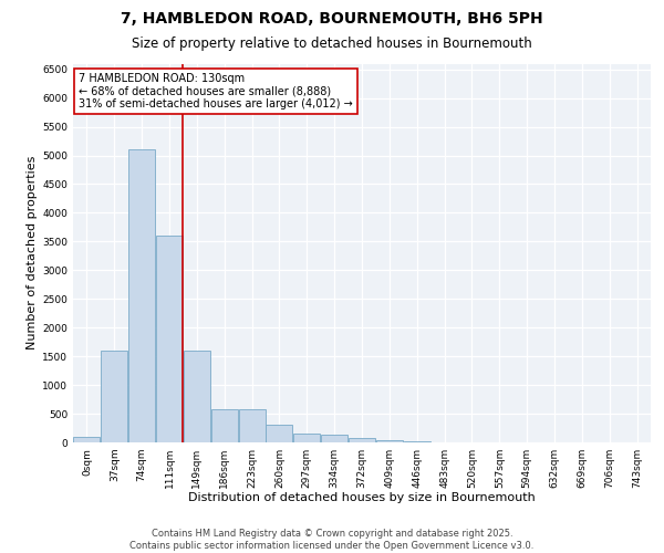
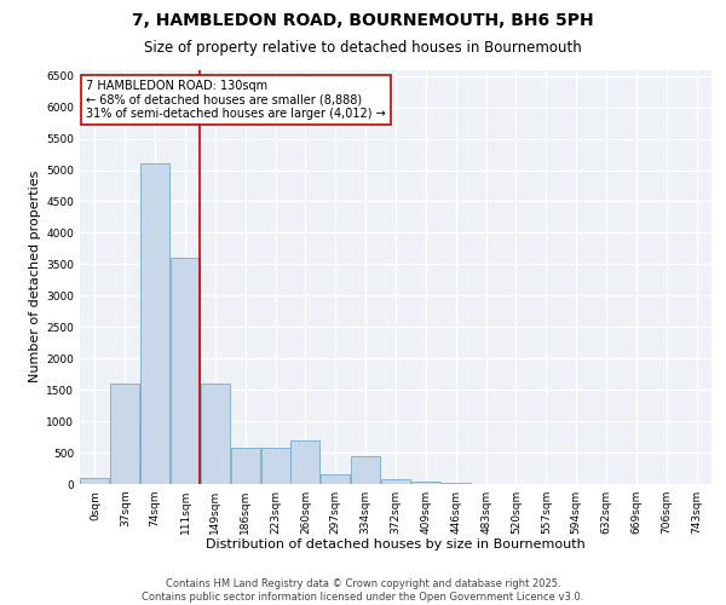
260sqm: 310 -> 700
334sqm: 130 -> 440
